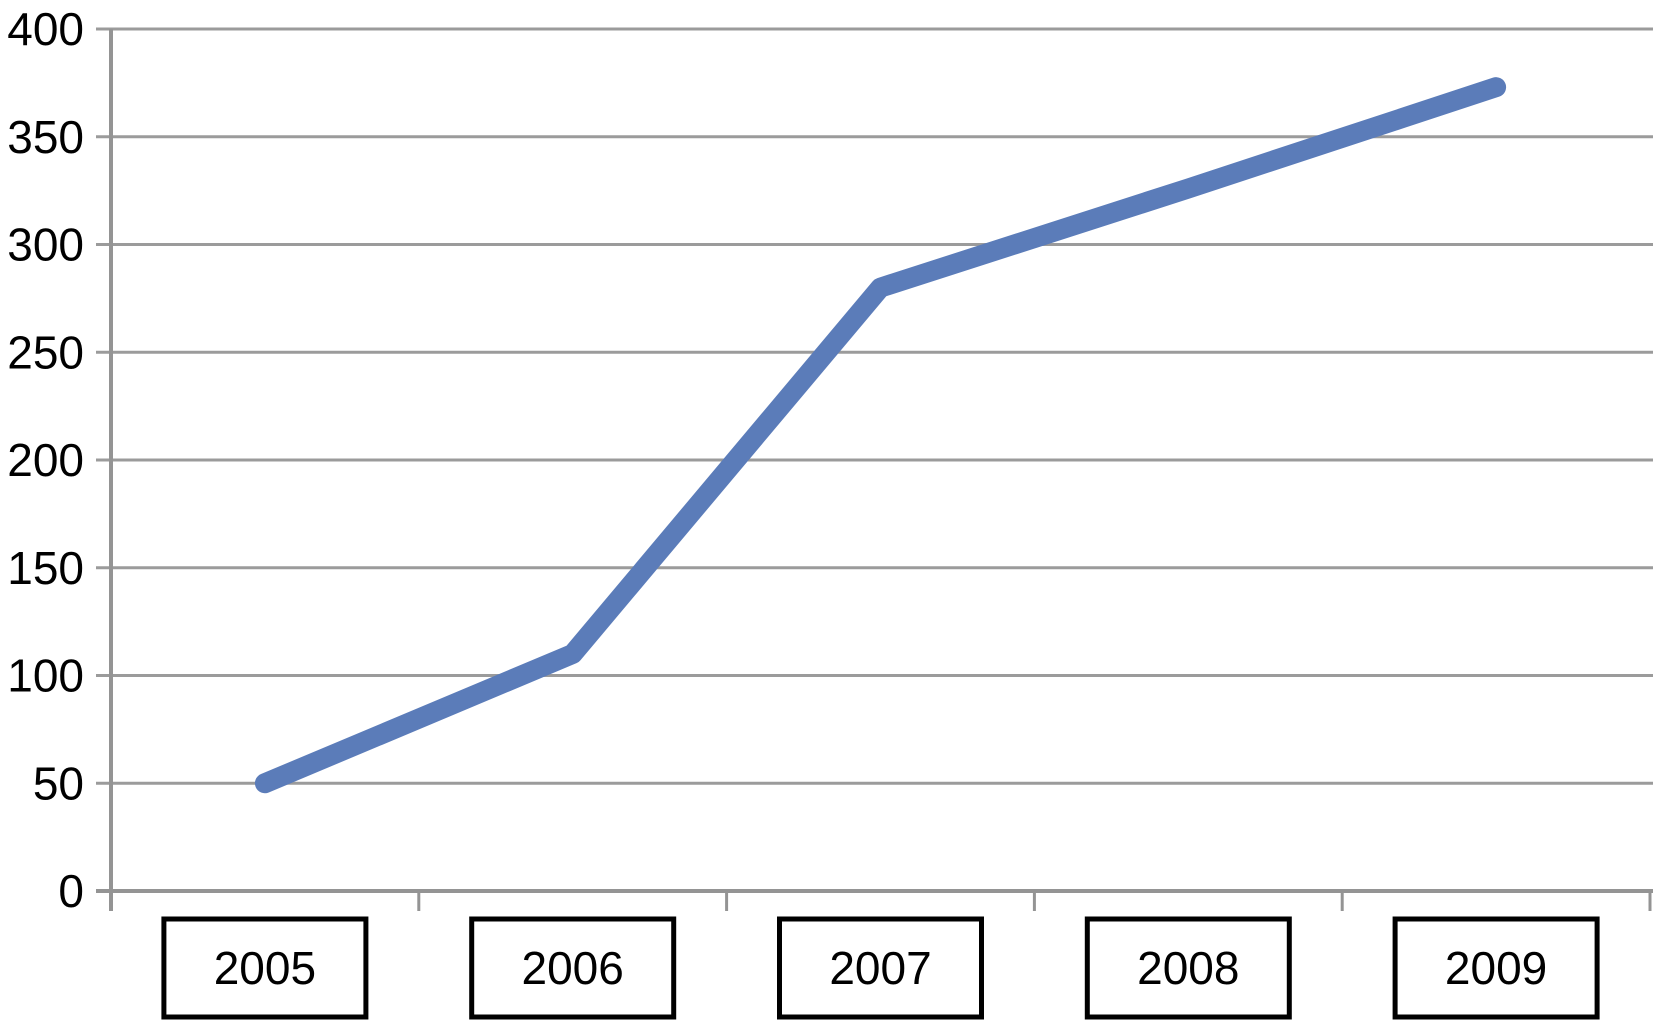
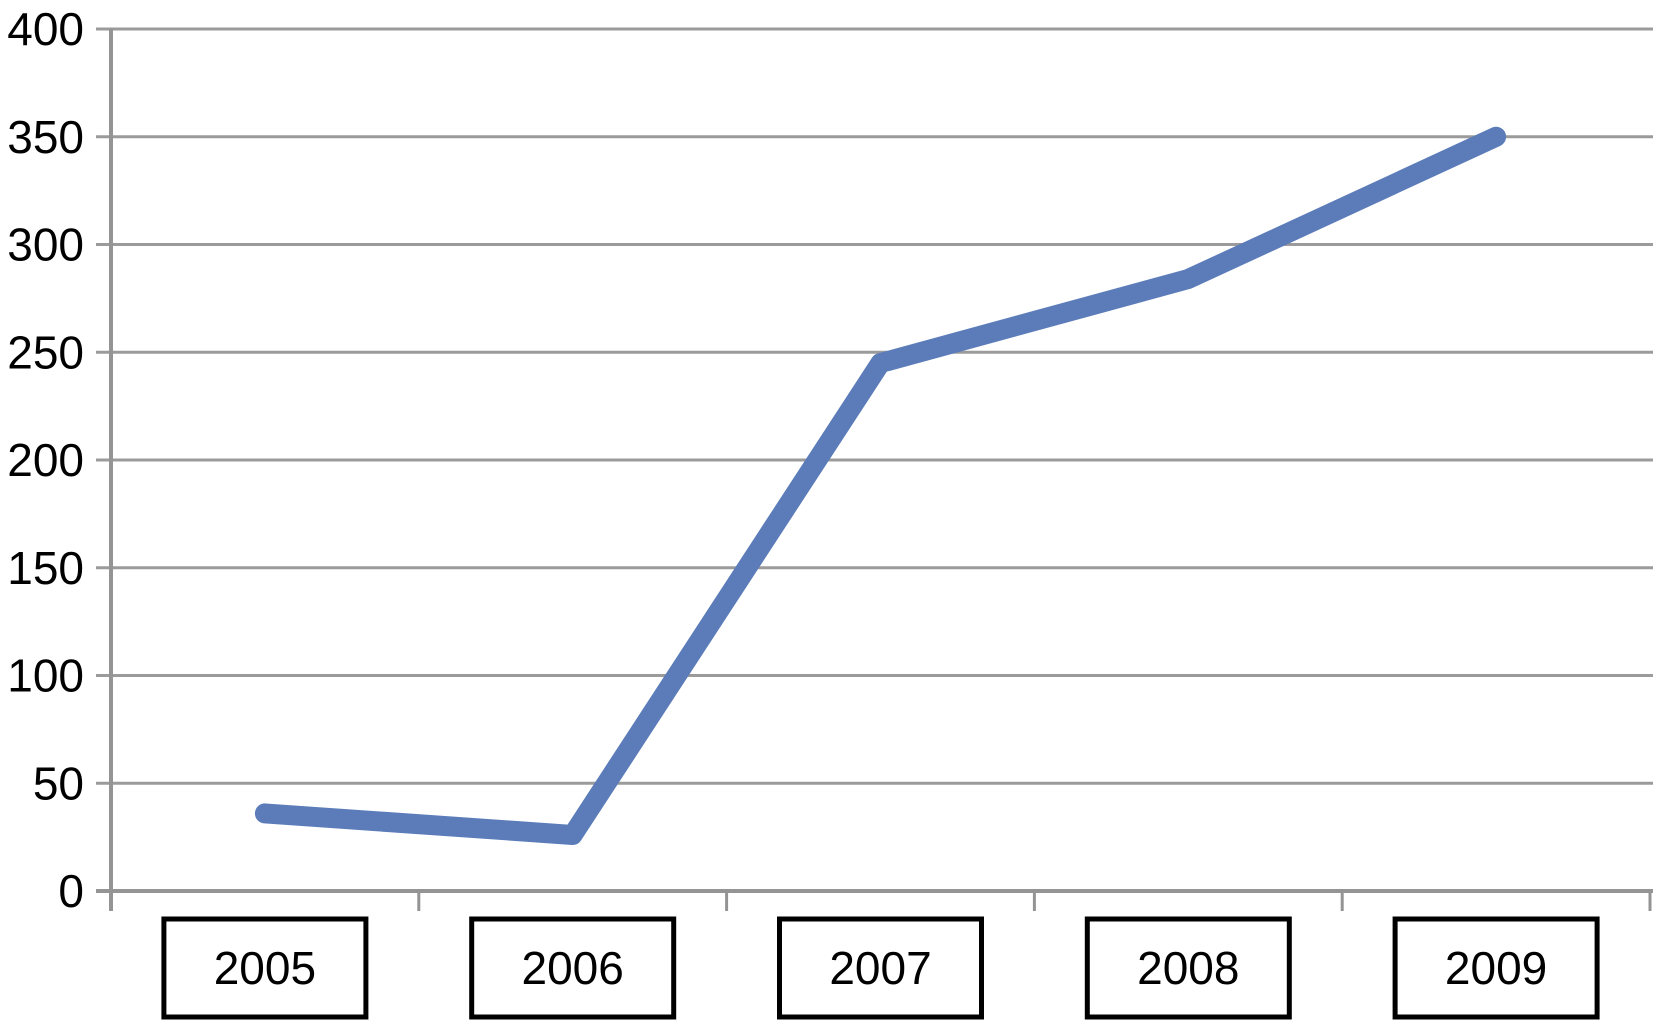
2005: 50 -> 36
2006: 110 -> 26
2007: 280 -> 245
2008: 326 -> 284
2009: 373 -> 350
